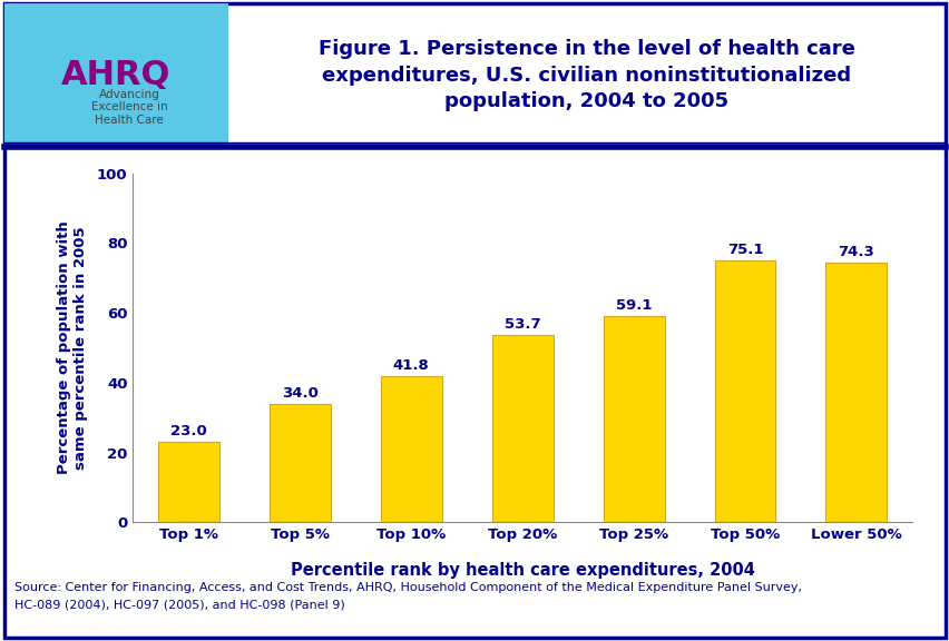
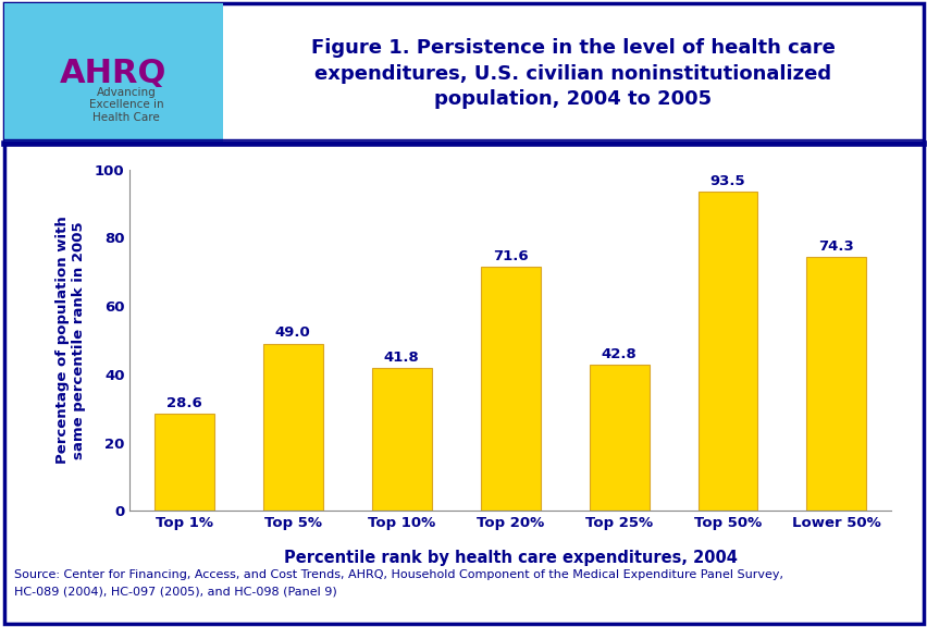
Top 1%: 23.0 -> 28.6
Top 5%: 34.0 -> 49.0
Top 20%: 53.7 -> 71.6
Top 25%: 59.1 -> 42.8
Top 50%: 75.1 -> 93.5
